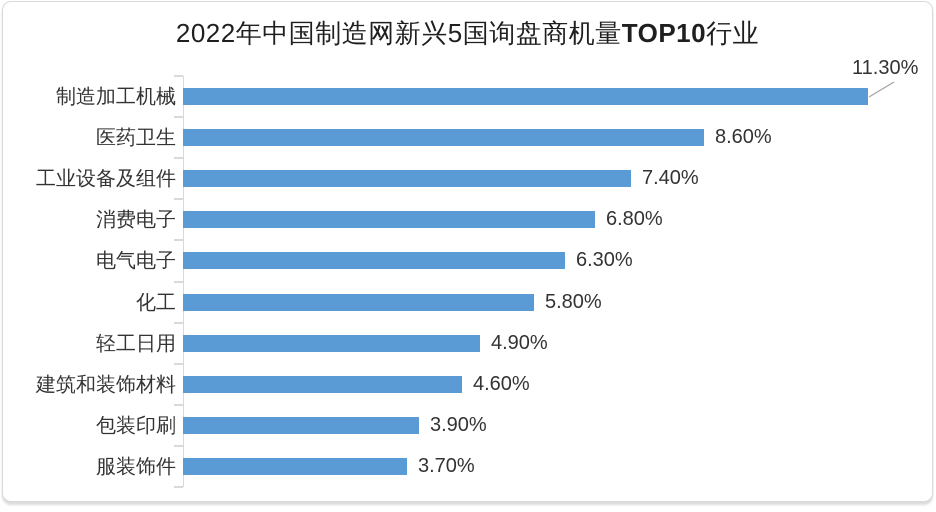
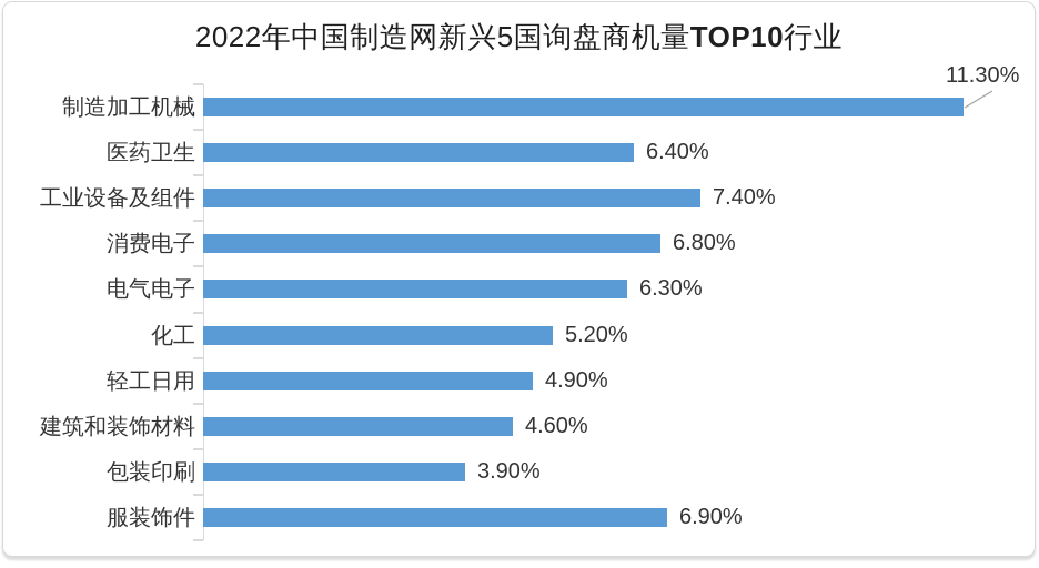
医药卫生: 8.60% -> 6.40%
化工: 5.80% -> 5.20%
服装饰件: 3.70% -> 6.90%
